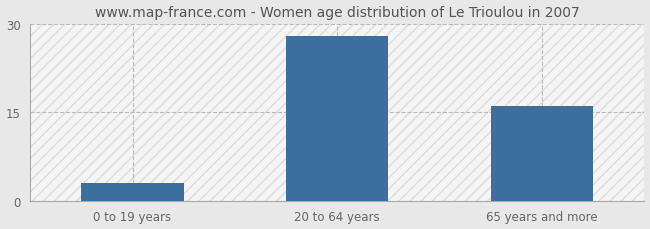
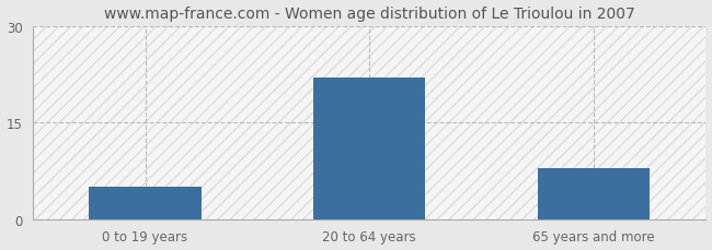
0 to 19 years: 3 -> 5
20 to 64 years: 28 -> 22
65 years and more: 16 -> 8
